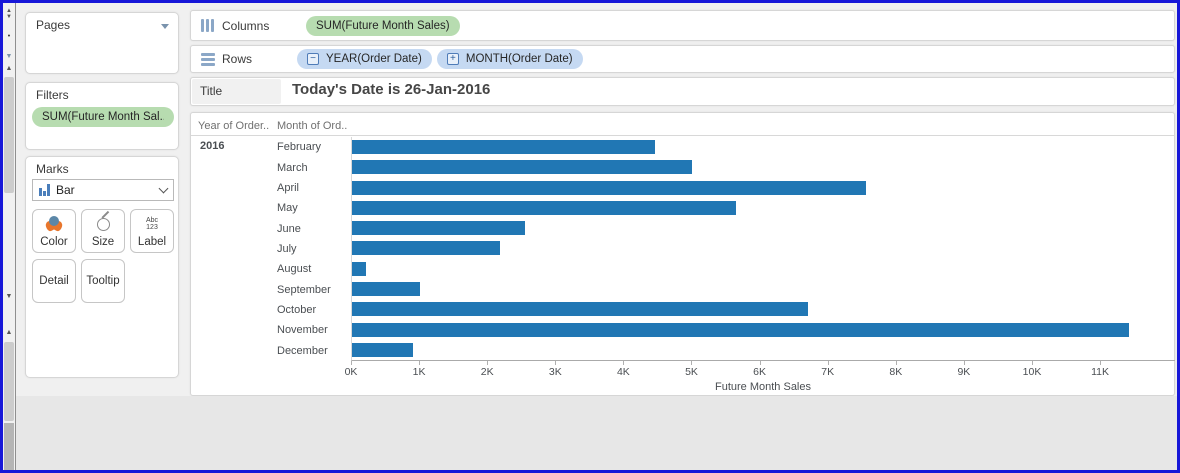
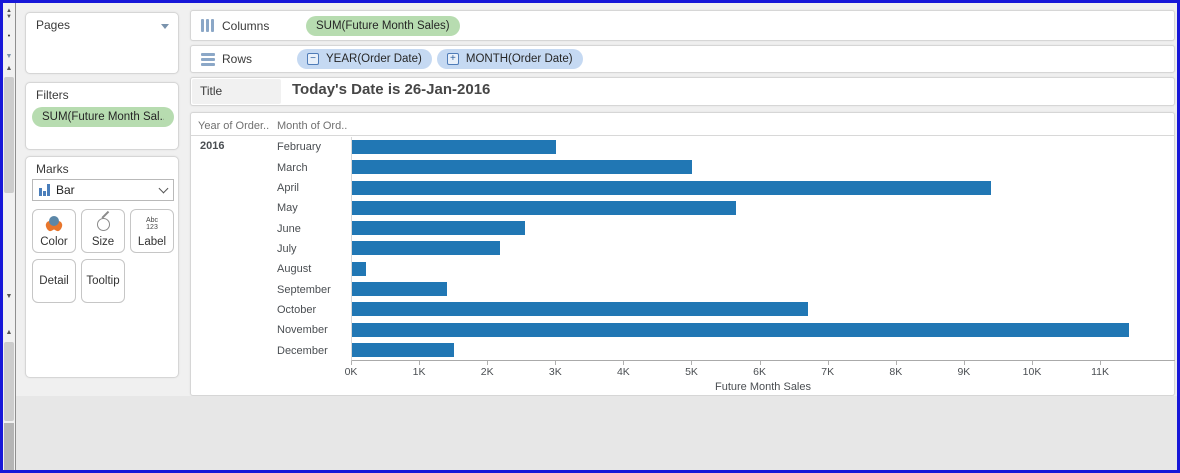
February: 4.4K -> 3.0K
April: 7.6K -> 9.4K
September: 1.0K -> 1.4K
December: 0.9K -> 1.5K
